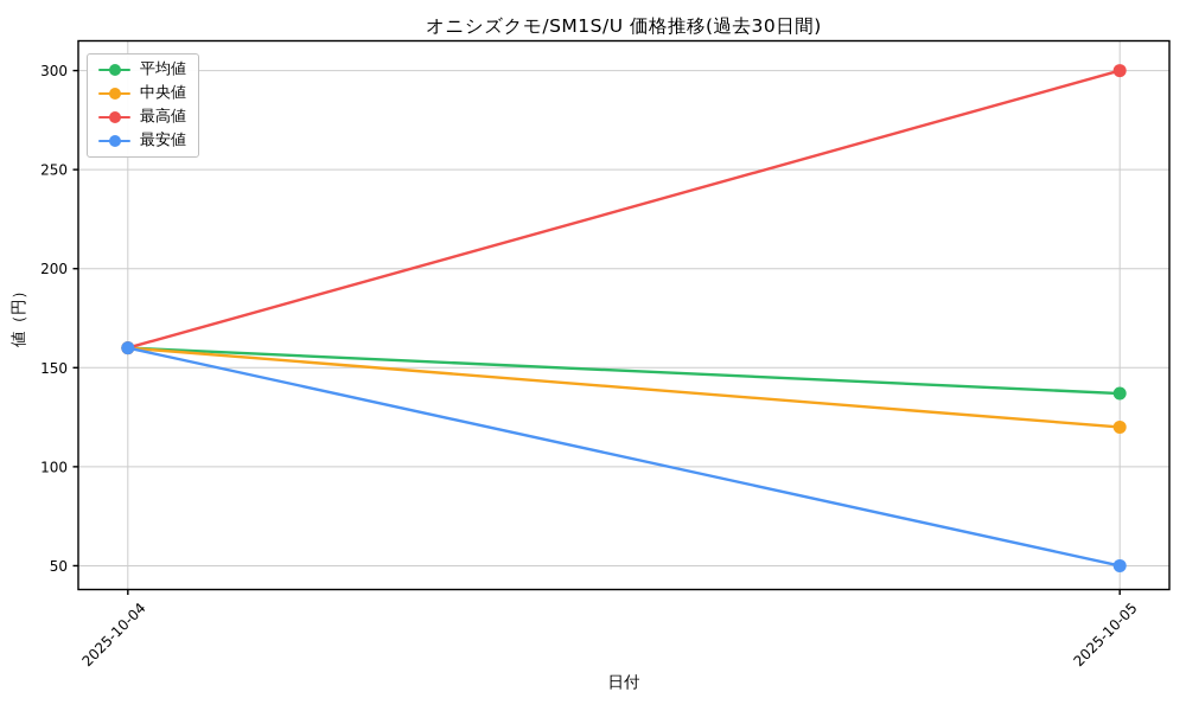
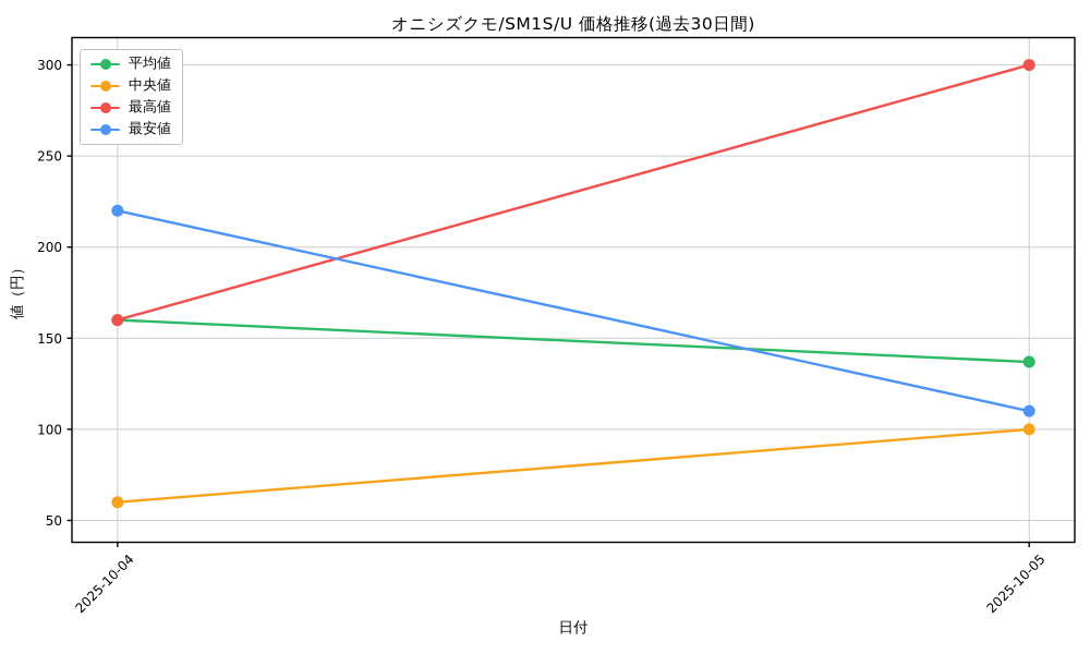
中央値/2025-10-04: 160 -> 60
最安値/2025-10-04: 160 -> 220
中央値/2025-10-05: 120 -> 100
最安値/2025-10-05: 50 -> 110
